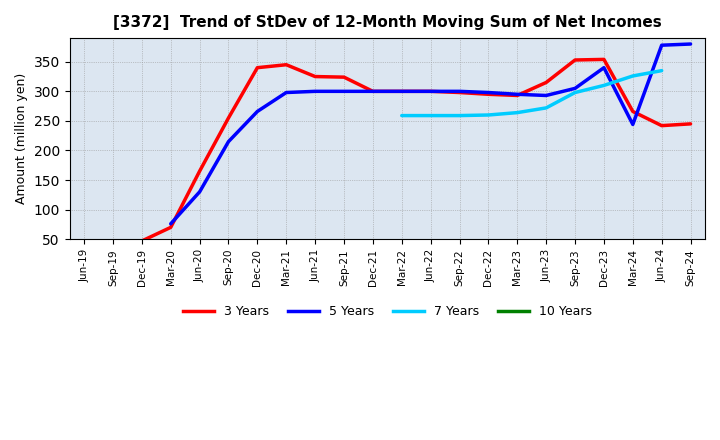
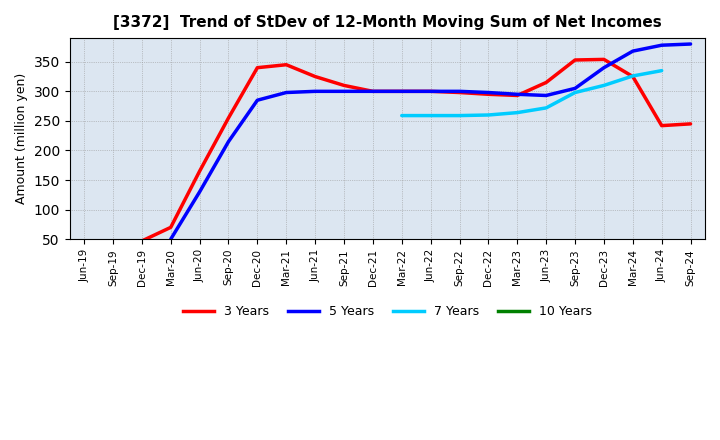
5 Years/Mar-20: 76 -> 50
5 Years/Dec-20: 266 -> 285
3 Years/Sep-21: 324 -> 310
3 Years/Mar-24: 266 -> 325
5 Years/Mar-24: 244 -> 368
